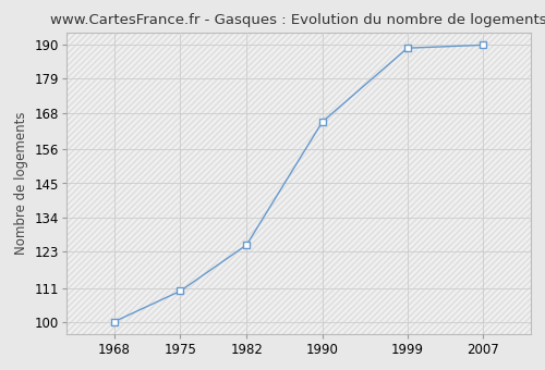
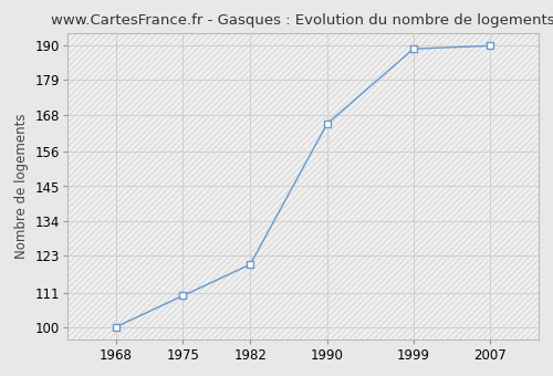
1982: 125 -> 120
